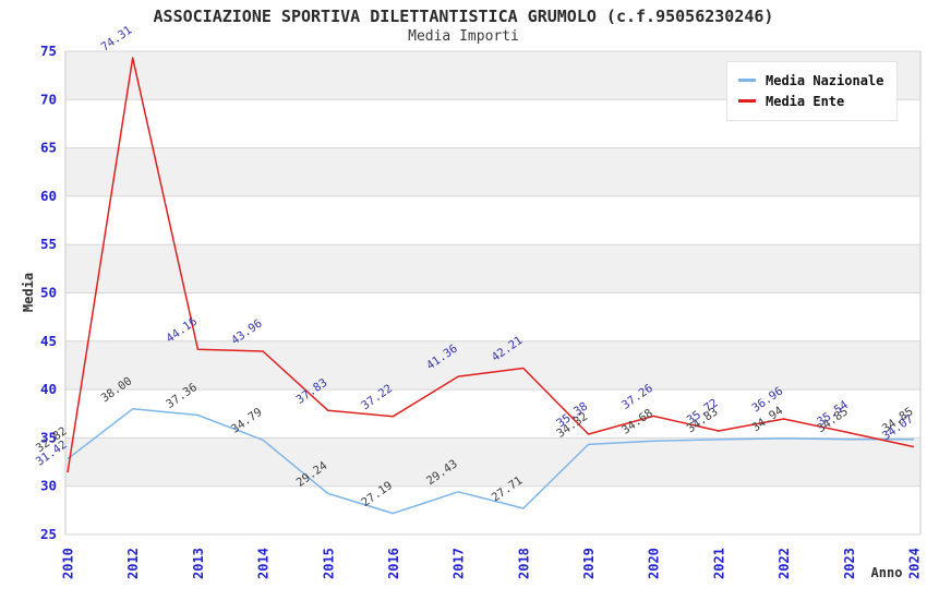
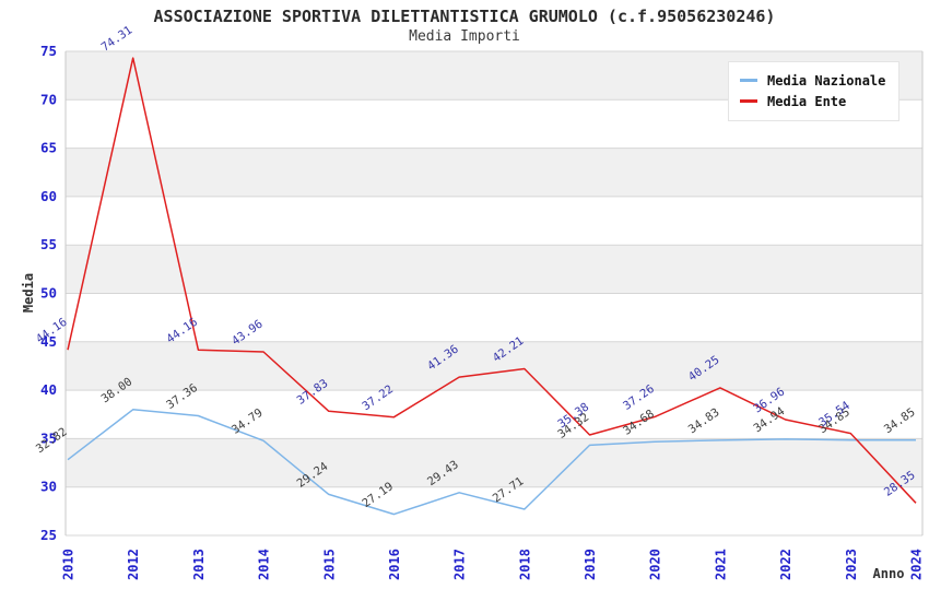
Media Ente/2010: 31.42 -> 44.16
Media Ente/2021: 35.72 -> 40.25
Media Ente/2024: 34.07 -> 28.35
